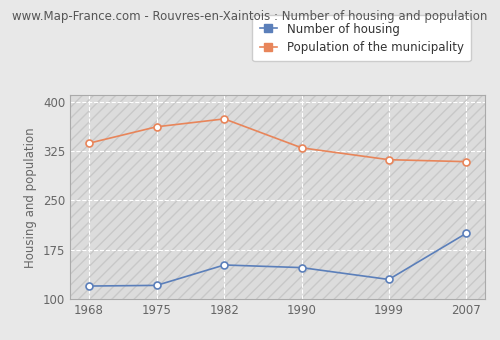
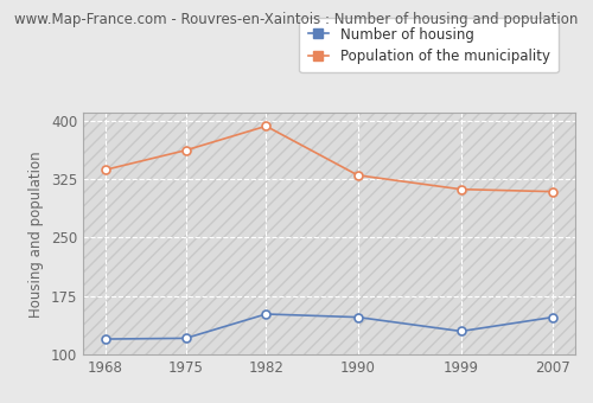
Population of the municipality/1982: 374 -> 393
Number of housing/2007: 200 -> 148
